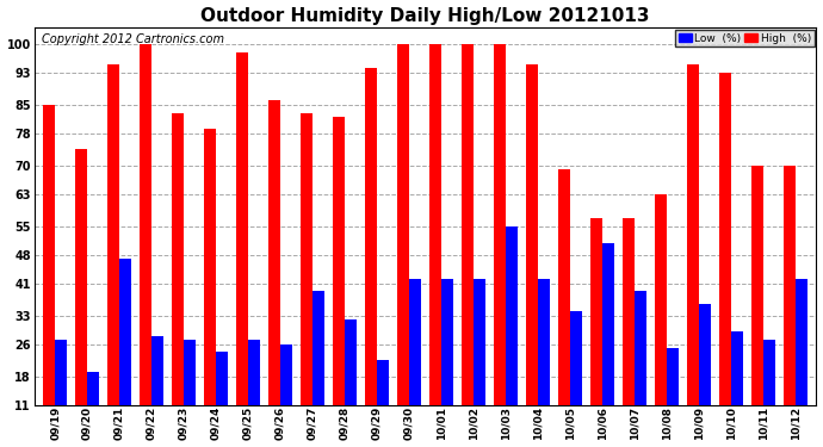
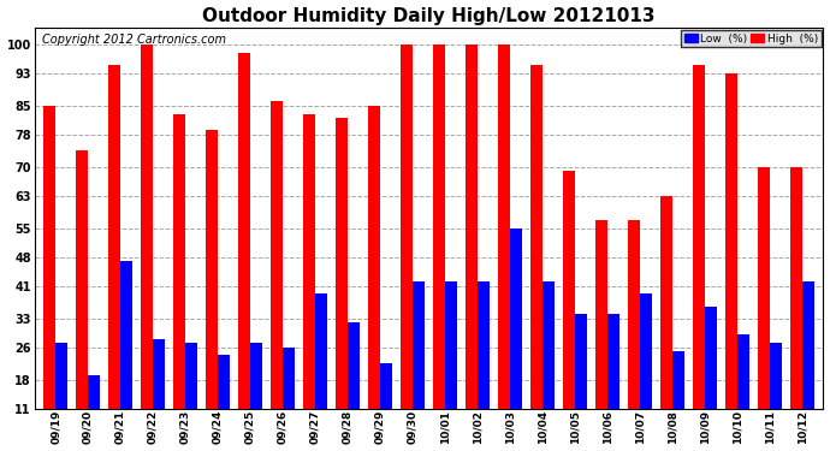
High (%)/09/29: 94 -> 85
Low (%)/10/06: 51 -> 34
